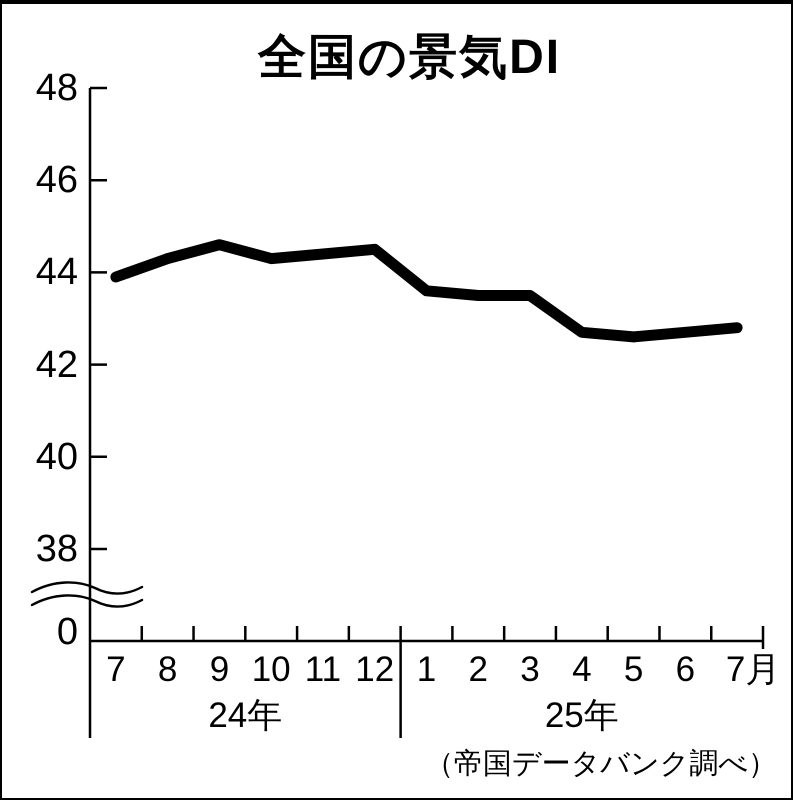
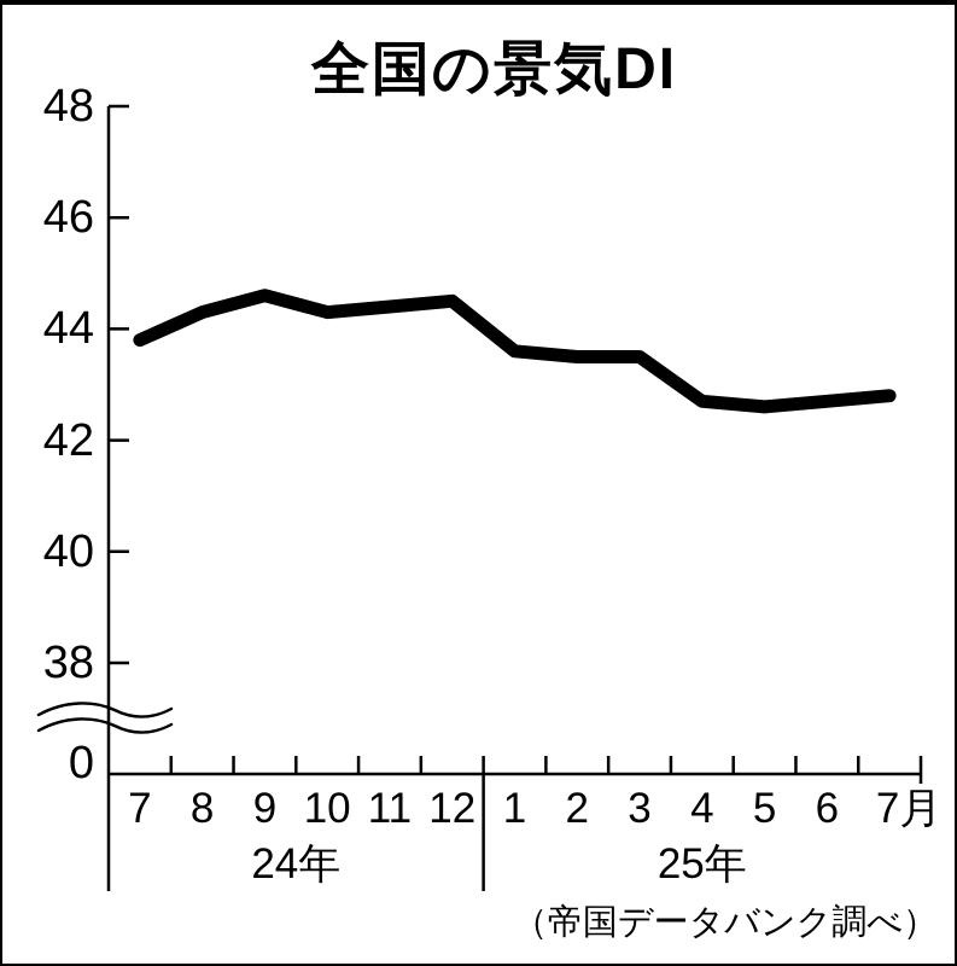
7: 43.9 -> 43.8
